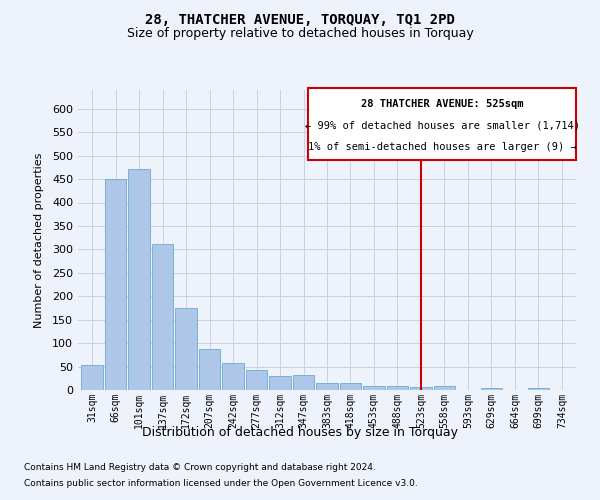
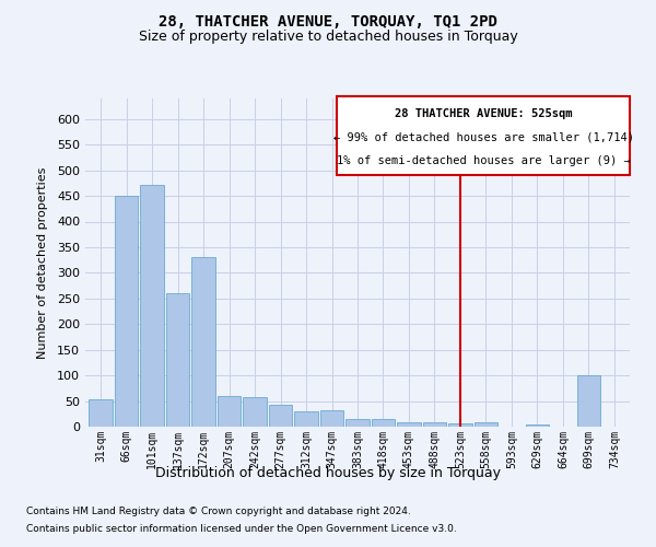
137sqm: 311 -> 260
172sqm: 176 -> 330
207sqm: 88 -> 60
699sqm: 4 -> 100
